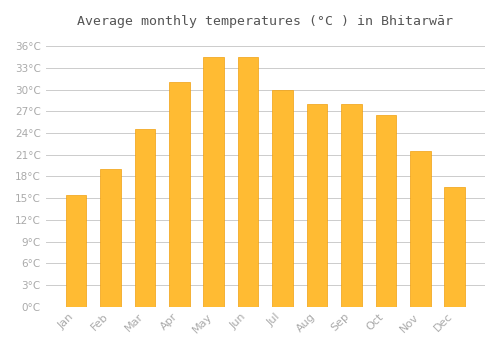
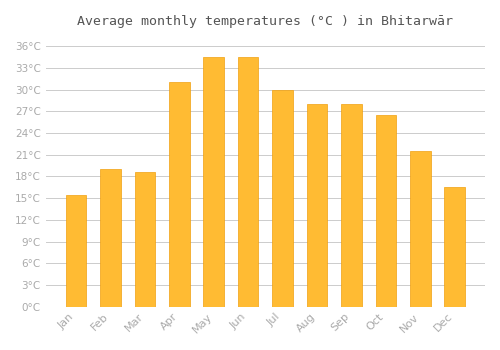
Mar: 24.5°C -> 18.6°C
